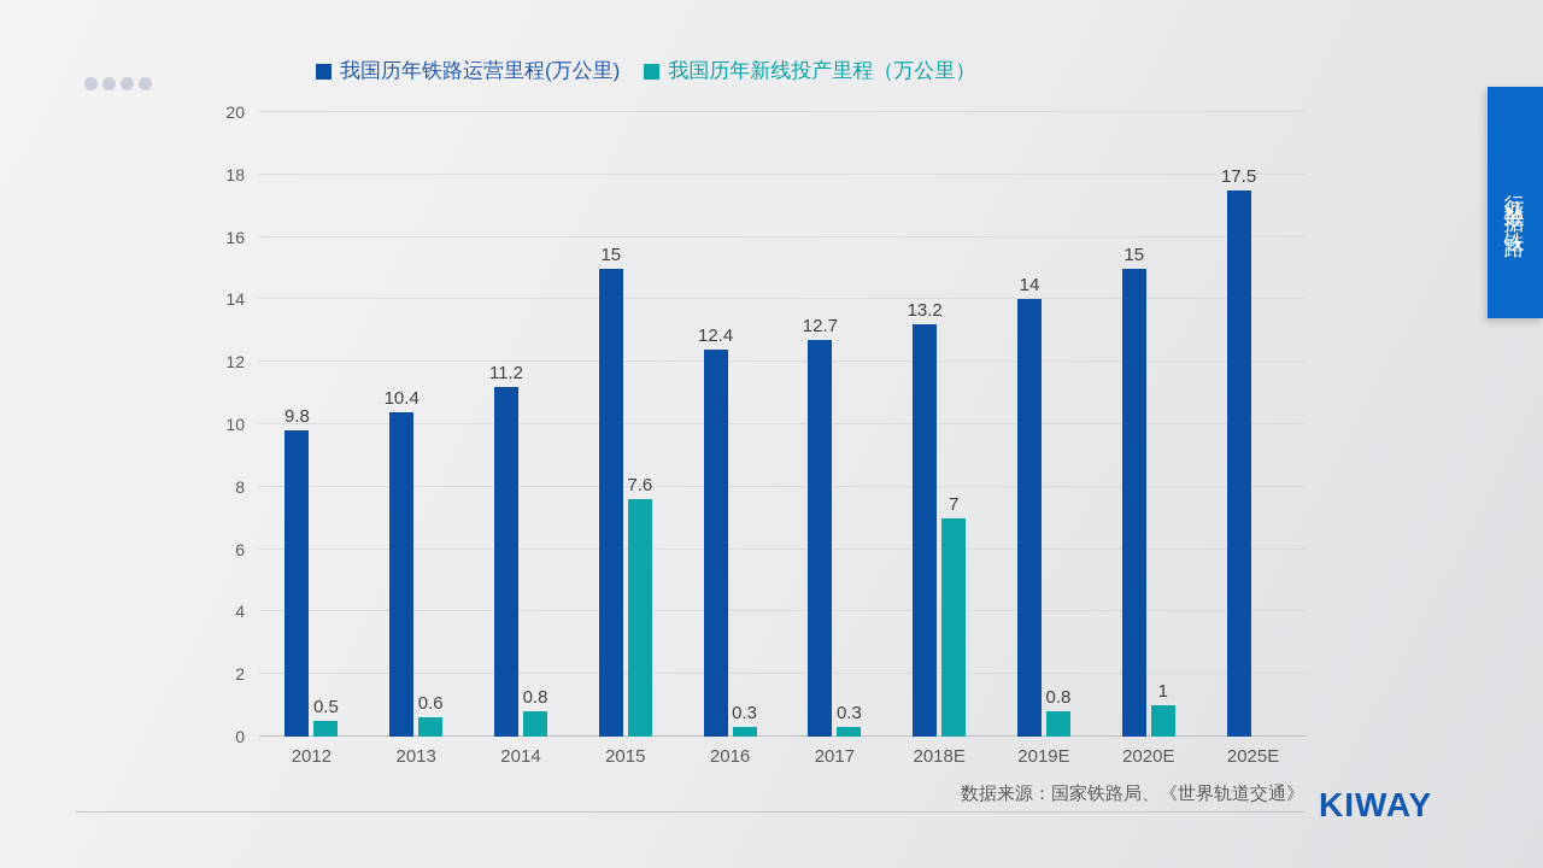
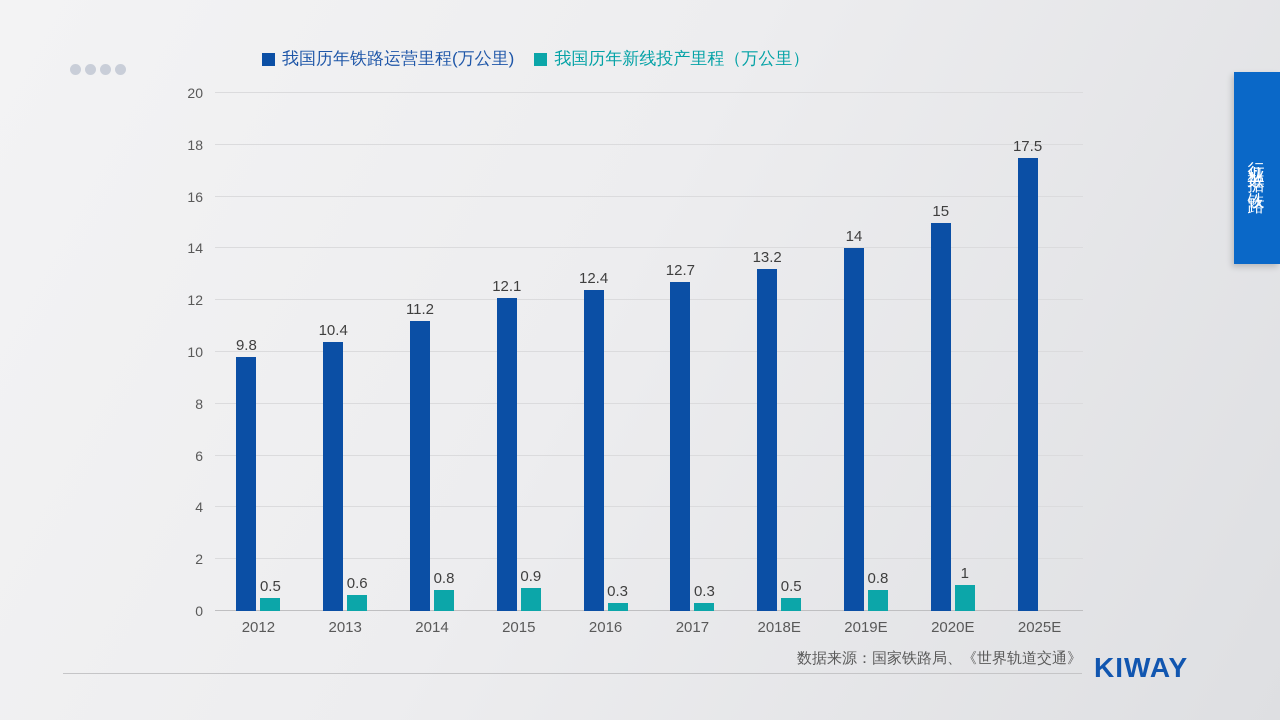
我国历年铁路运营里程(万公里)/2015: 15 -> 12.1
我国历年新线投产里程（万公里）/2015: 7.6 -> 0.9
我国历年新线投产里程（万公里）/2018E: 7 -> 0.5
